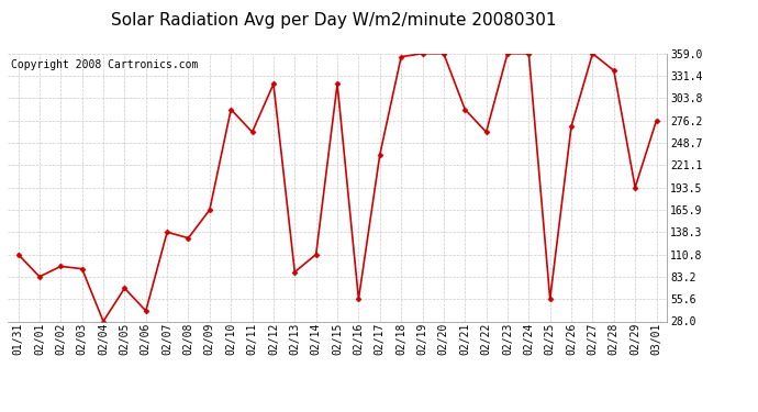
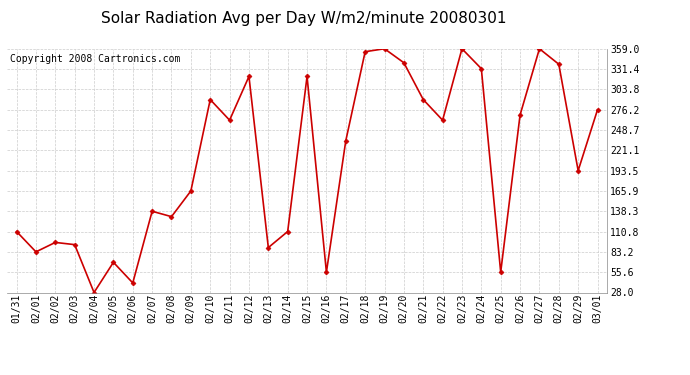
02/20: 359 -> 340
02/24: 359 -> 332
